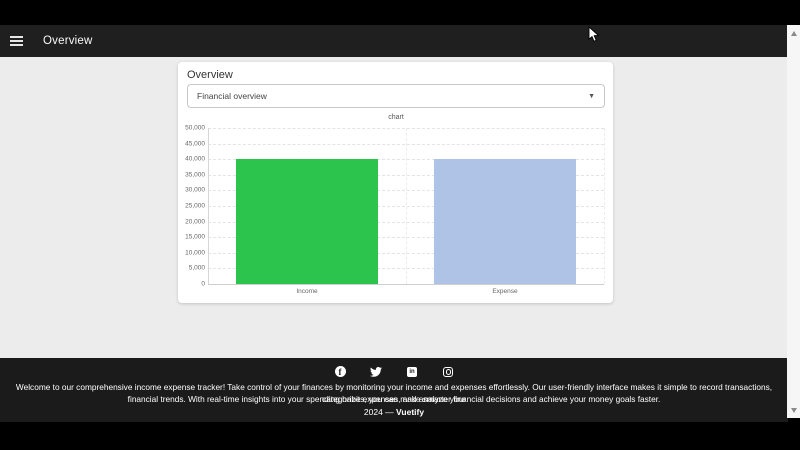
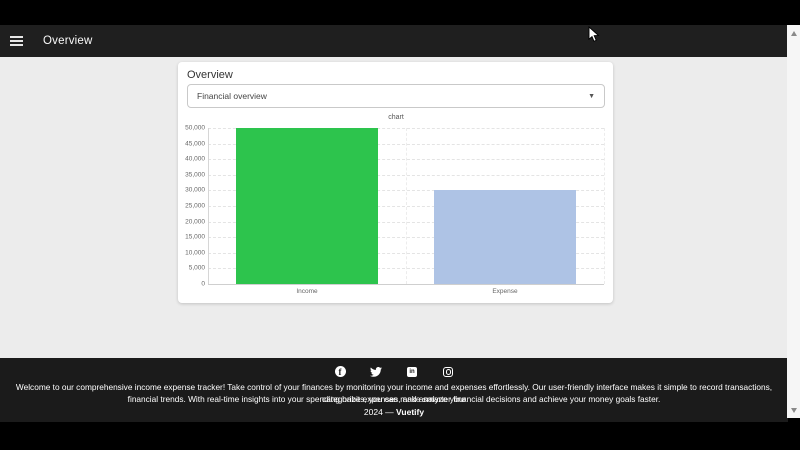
Income: 40000 -> 50000
Expense: 40000 -> 30000
